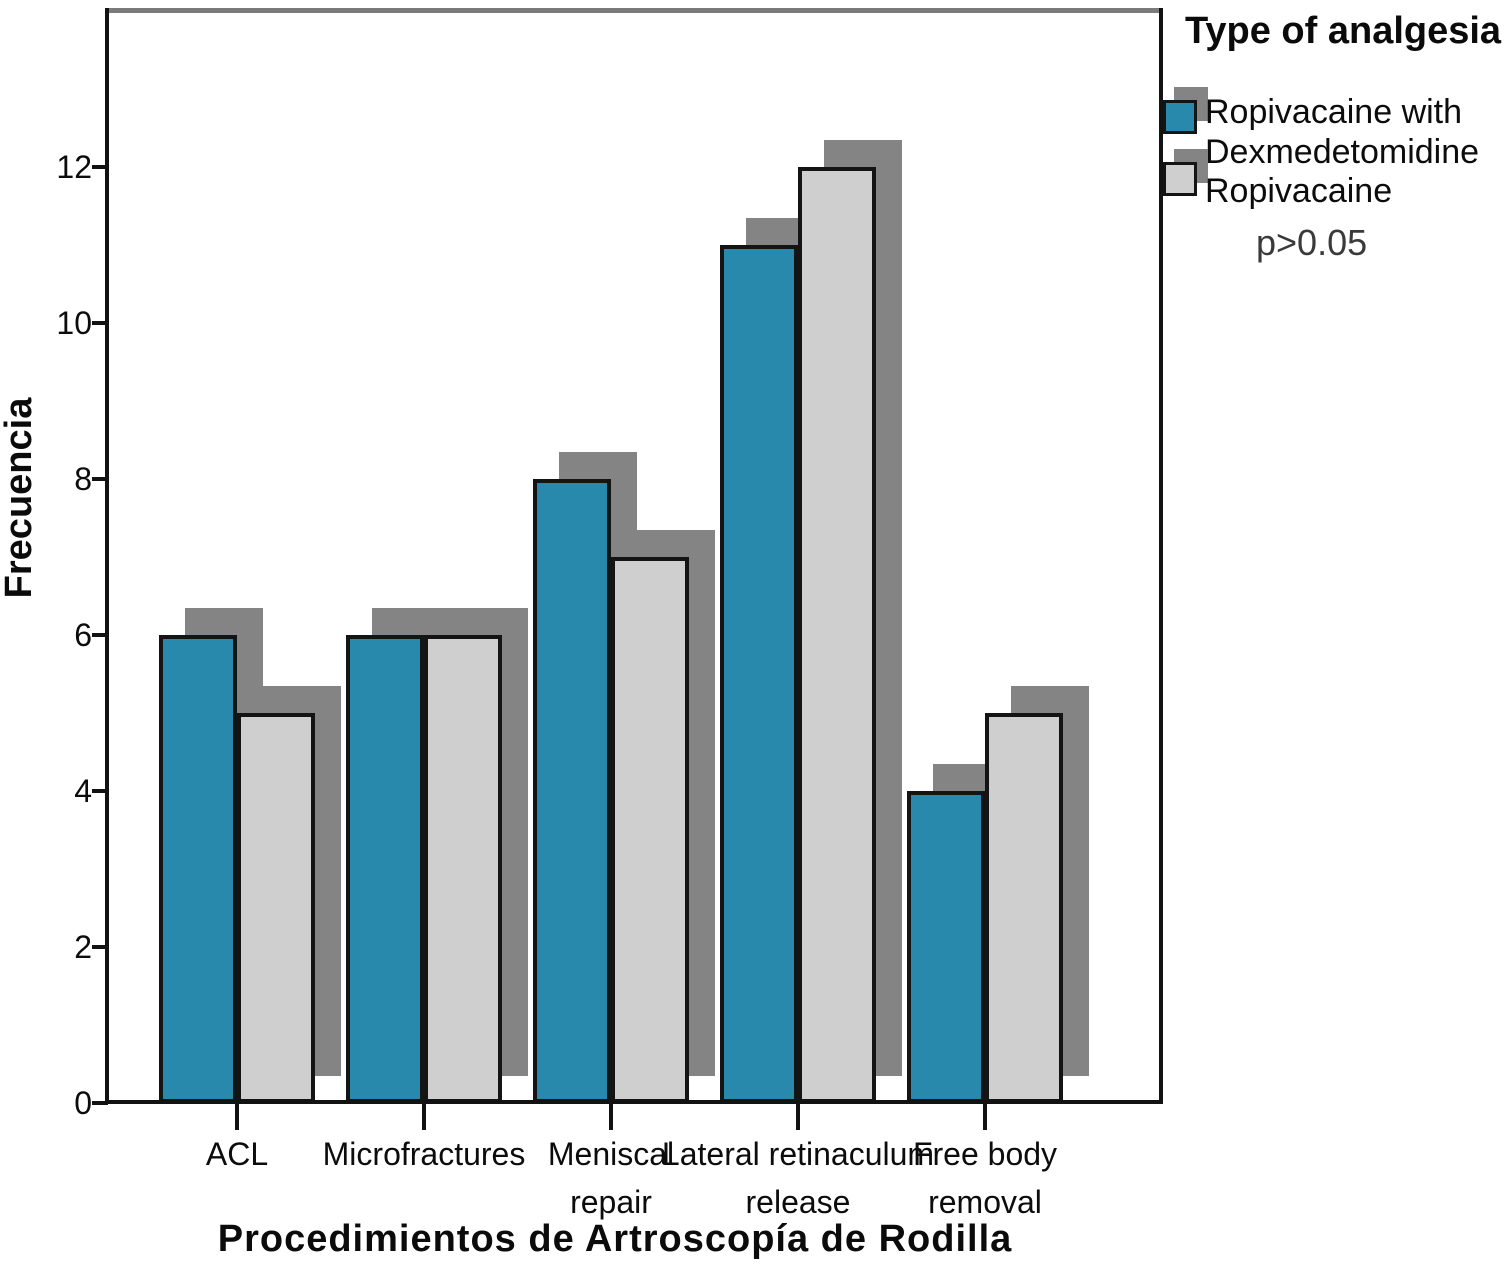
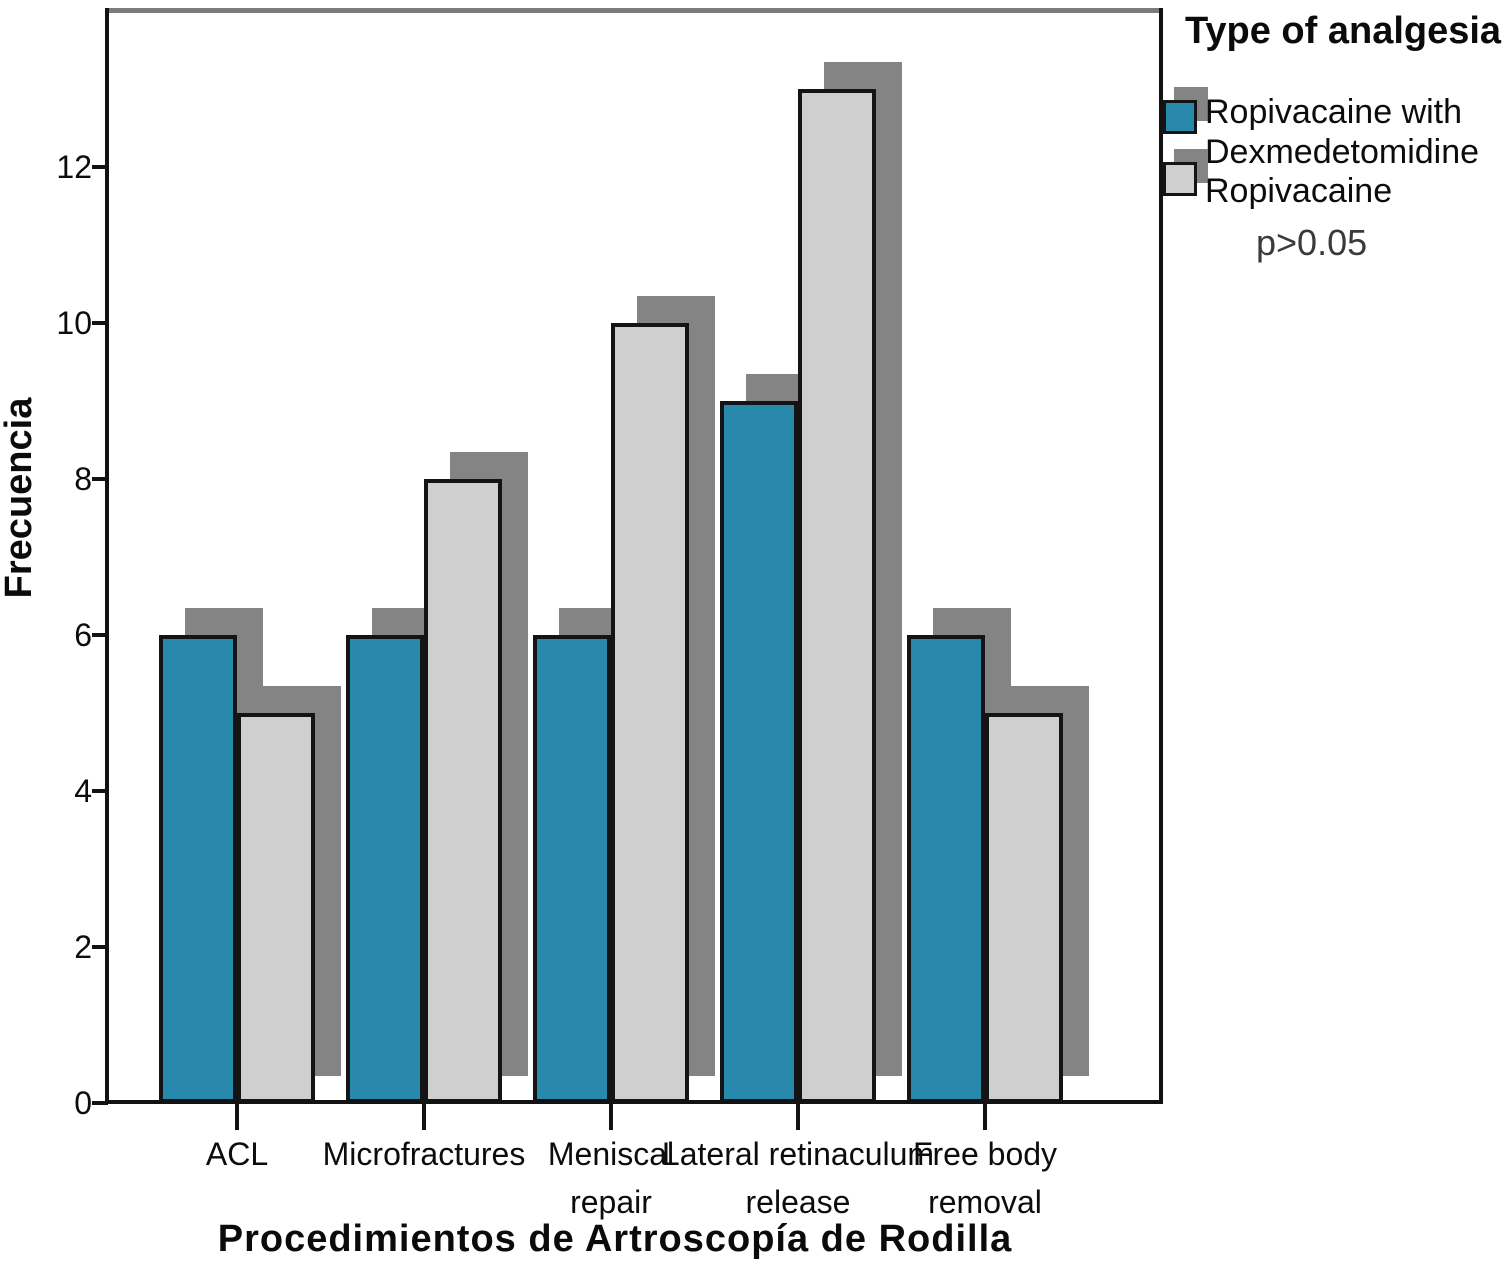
Ropivacaine/Microfractures: 6 -> 8
Ropivacaine with Dexmedetomidine/Meniscal repair: 8 -> 6
Ropivacaine/Meniscal repair: 7 -> 10
Ropivacaine with Dexmedetomidine/Lateral retinaculum release: 11 -> 9
Ropivacaine/Lateral retinaculum release: 12 -> 13
Ropivacaine with Dexmedetomidine/Free body removal: 4 -> 6
